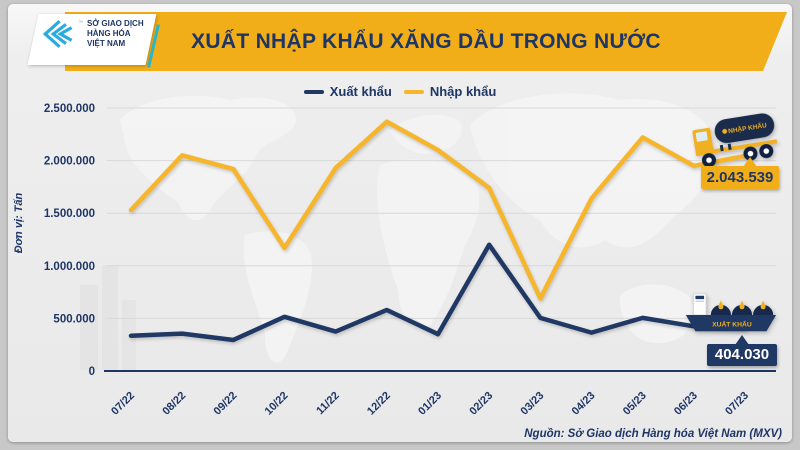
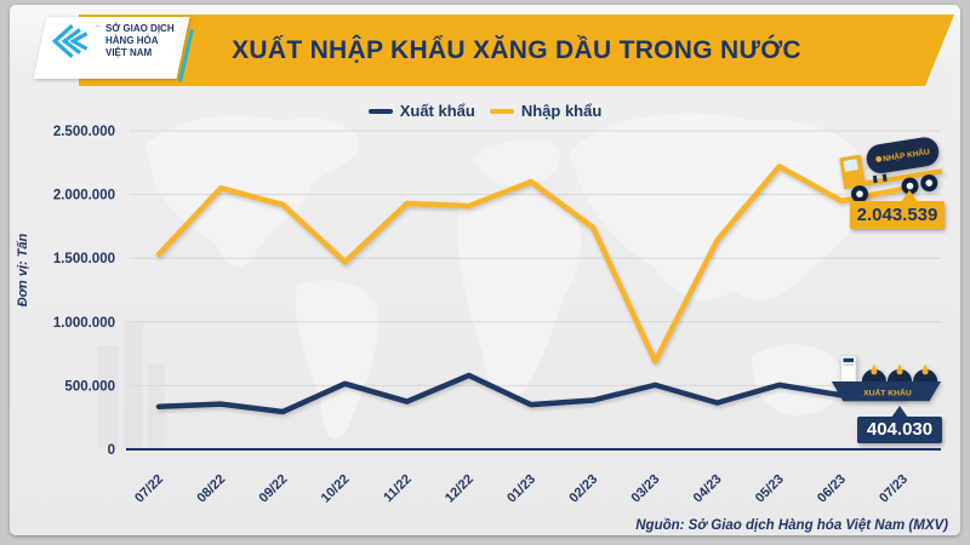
Nhập khẩu/10/22: 1170000 -> 1470000
Nhập khẩu/12/22: 2370000 -> 1910000
Xuất khẩu/02/23: 1200000 -> 380000
